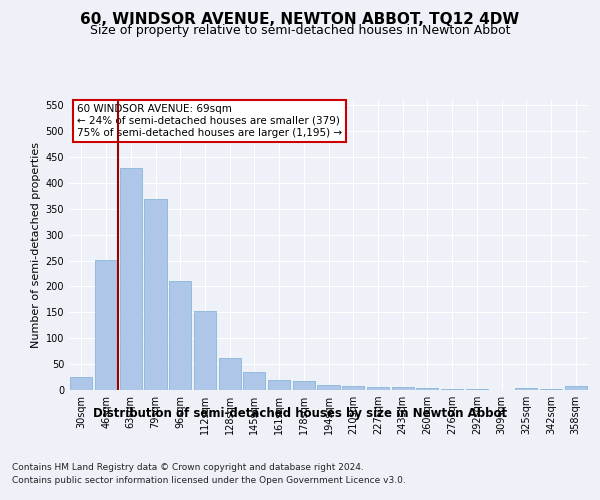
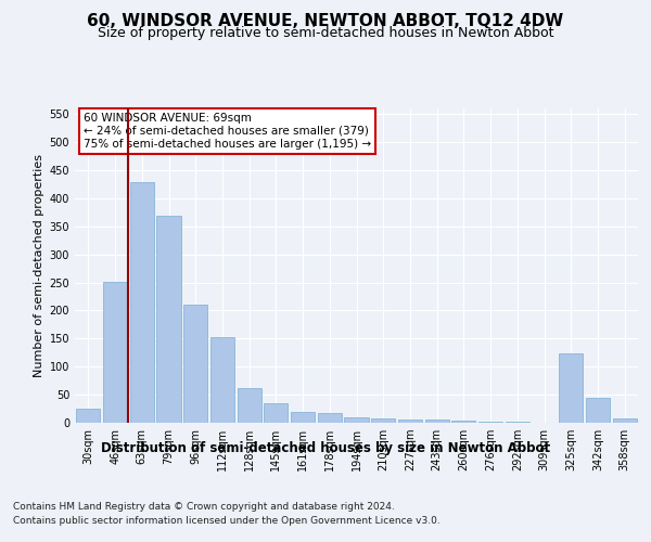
325sqm: 4 -> 124
342sqm: 1 -> 44
